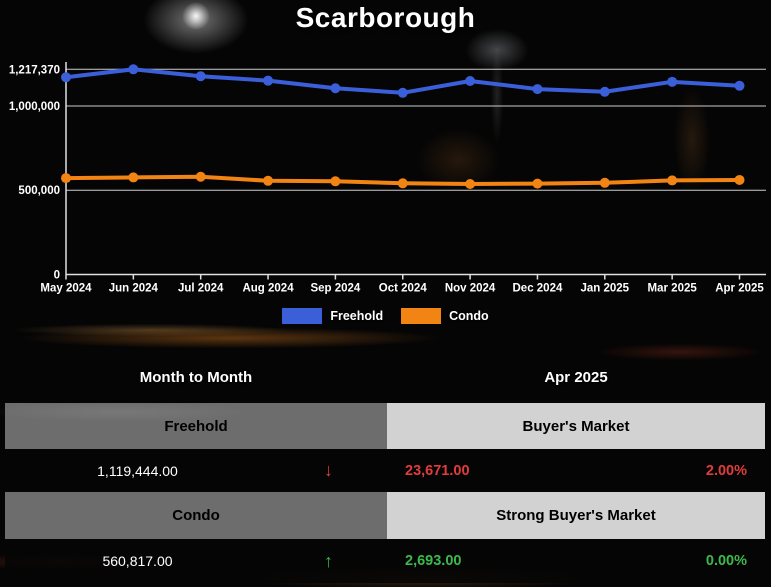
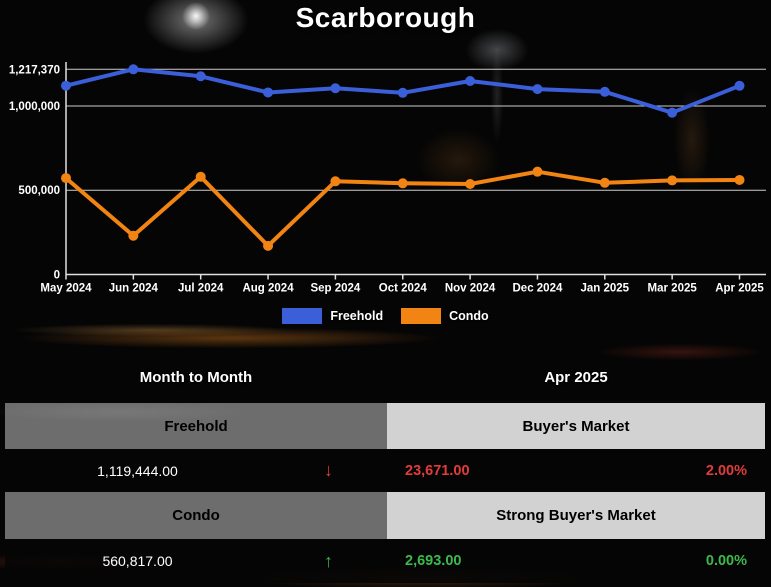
Freehold/May 2024: 1170000 -> 1120000
Condo/Jun 2024: 580000 -> 230000
Freehold/Aug 2024: 1150000 -> 1080000
Condo/Aug 2024: 560000 -> 170000
Condo/Dec 2024: 540000 -> 610000
Freehold/Mar 2025: 1140000 -> 960000
